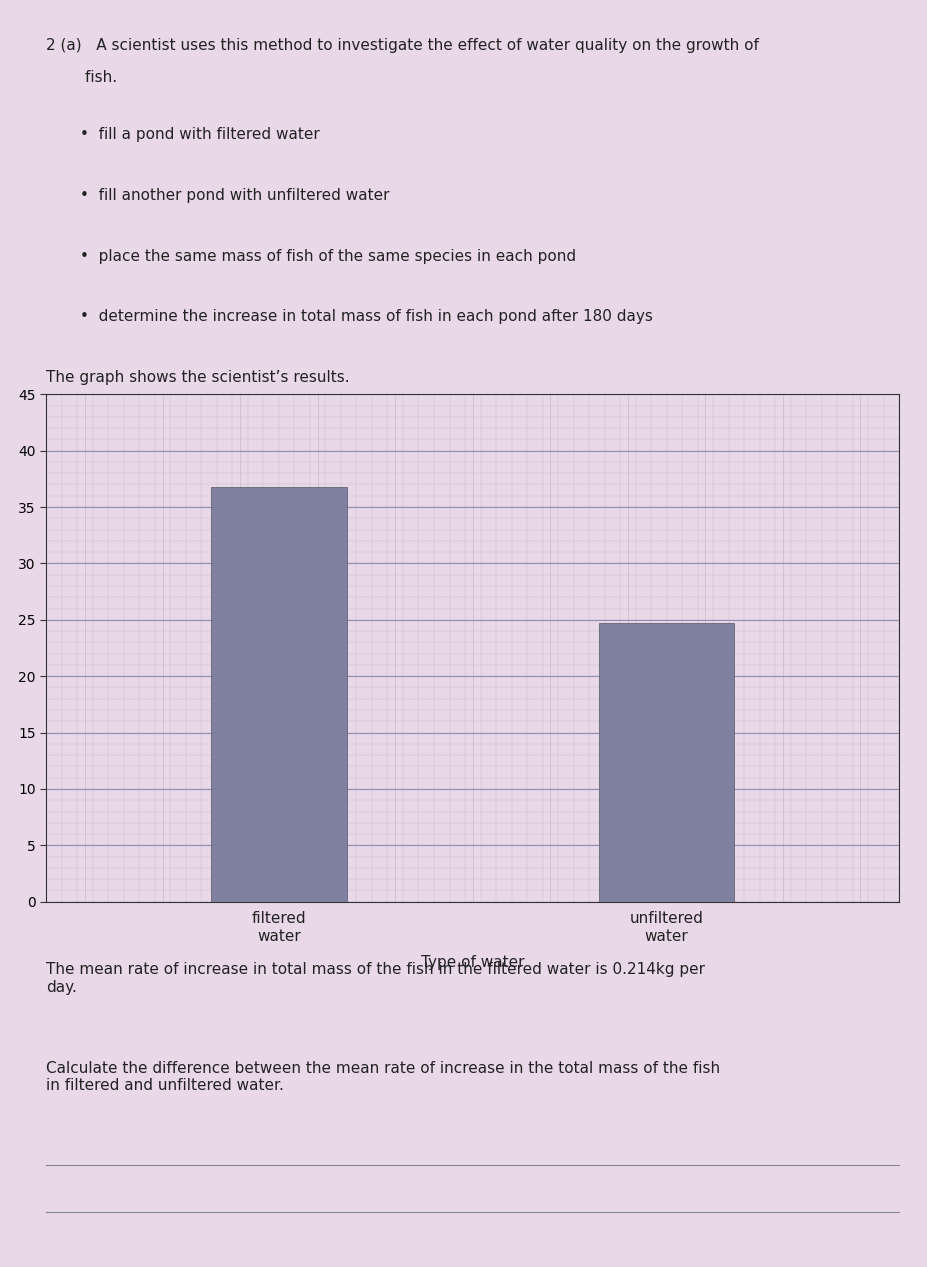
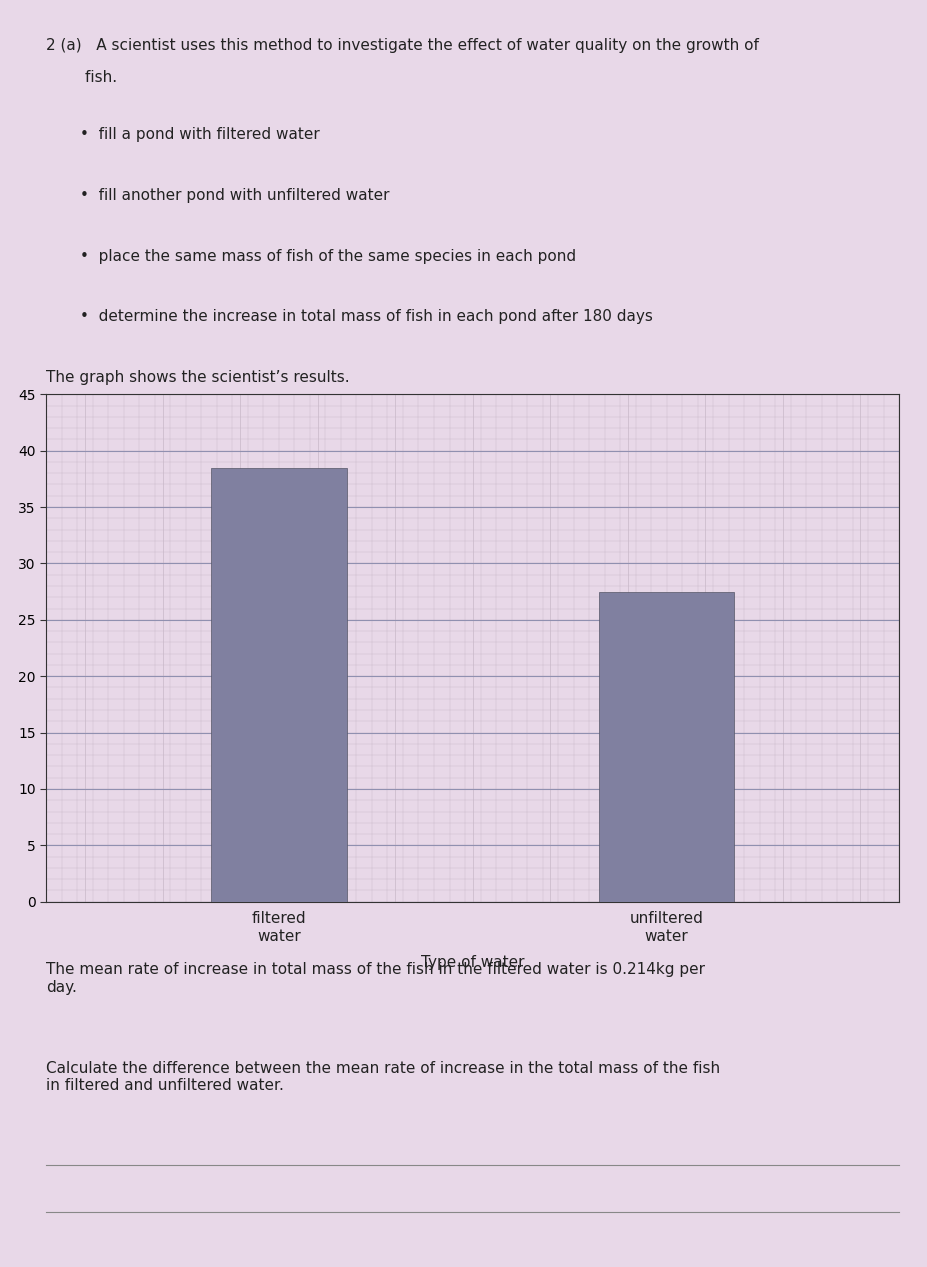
filtered water: 36.8 -> 38.5
unfiltered water: 24.7 -> 27.5
